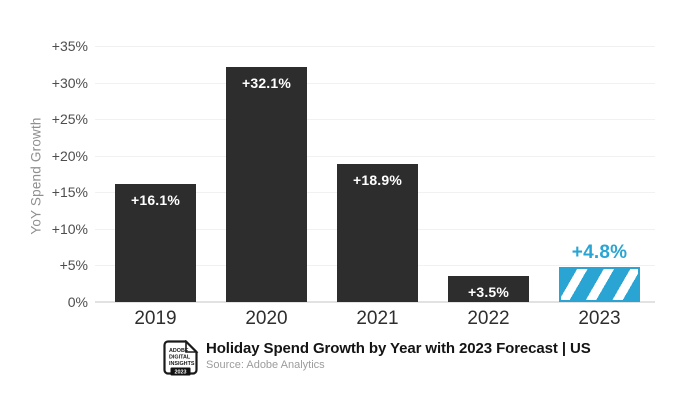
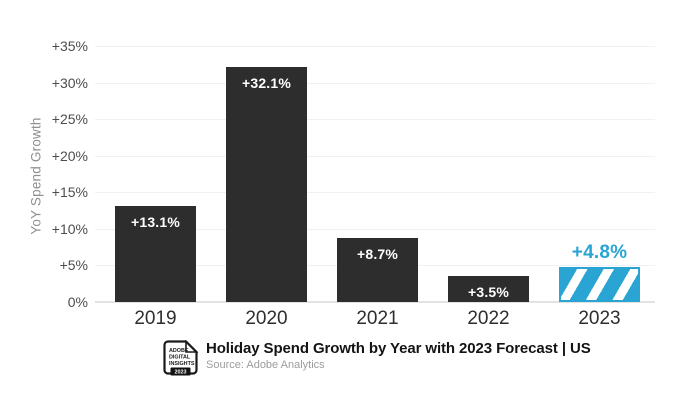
2019: +16.1% -> +13.1%
2021: +18.9% -> +8.7%
